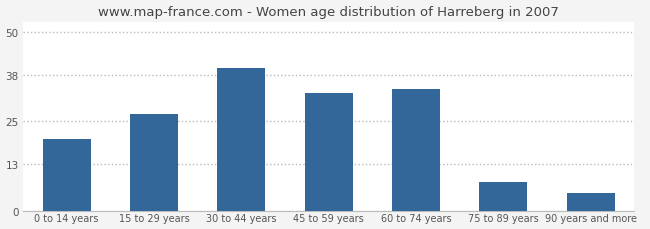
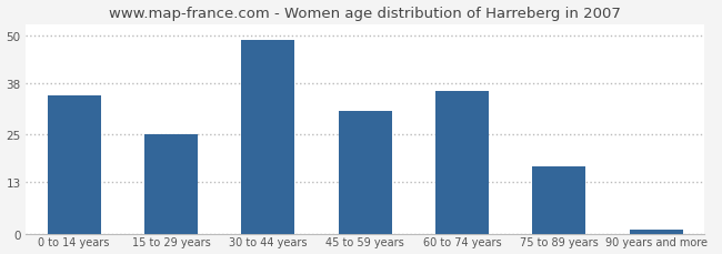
0 to 14 years: 20 -> 35
15 to 29 years: 27 -> 25
30 to 44 years: 40 -> 49
45 to 59 years: 33 -> 31
60 to 74 years: 34 -> 36
75 to 89 years: 8 -> 17
90 years and more: 5 -> 1
